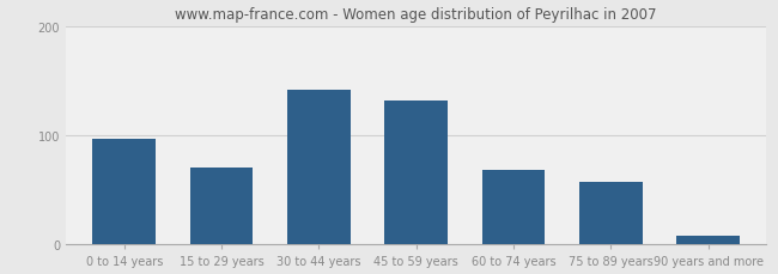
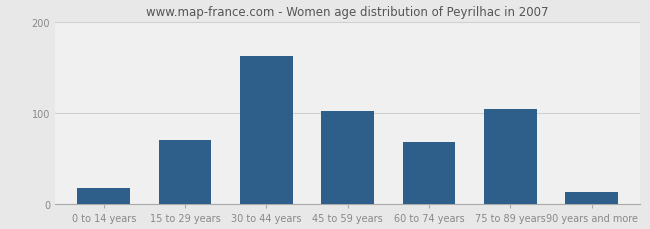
0 to 14 years: 97 -> 18
30 to 44 years: 142 -> 162
45 to 59 years: 132 -> 102
75 to 89 years: 57 -> 104
90 years and more: 8 -> 14
